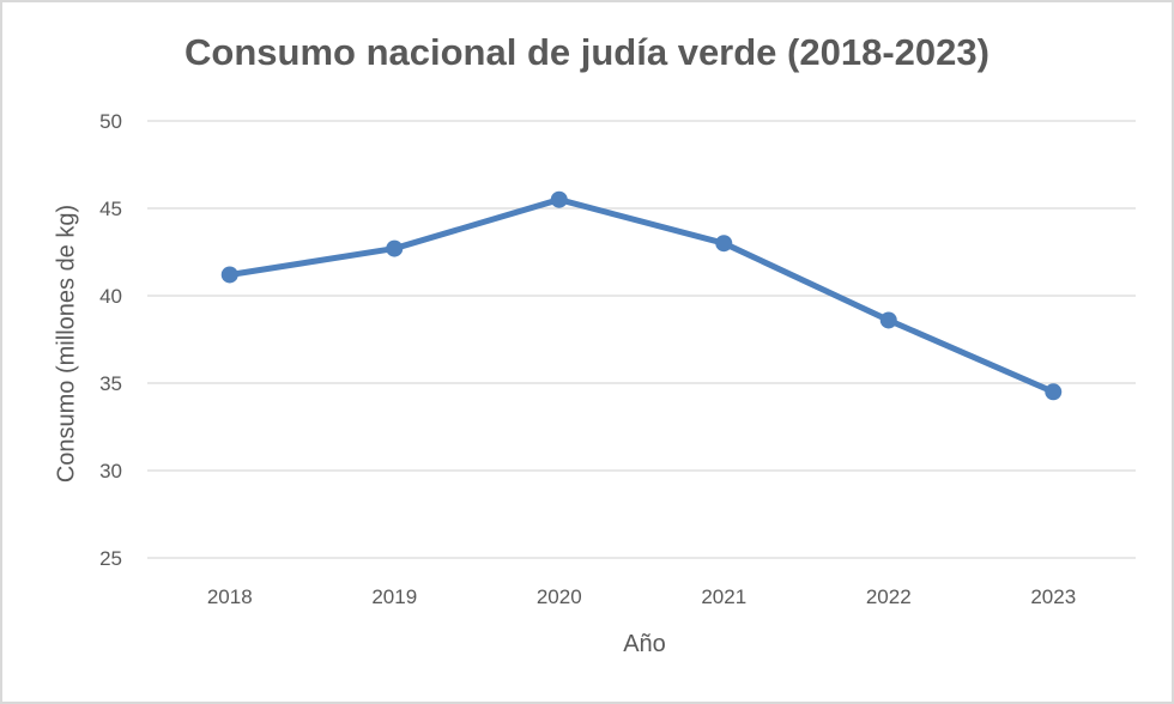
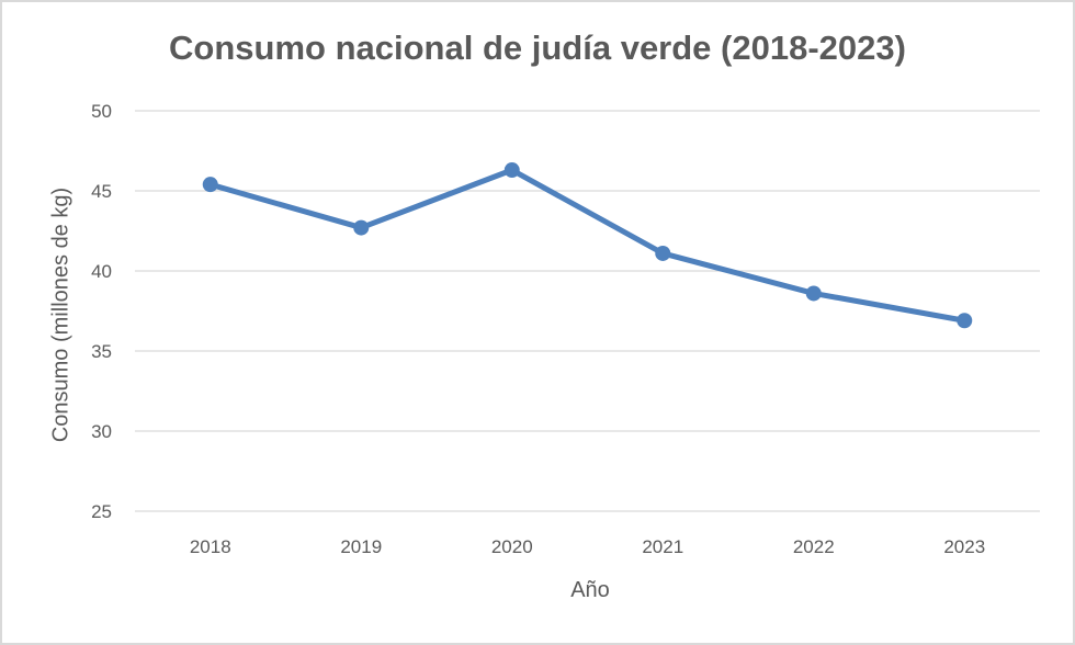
2018: 41.2 -> 45.4
2020: 45.5 -> 46.3
2021: 43.0 -> 41.1
2023: 34.5 -> 36.9
